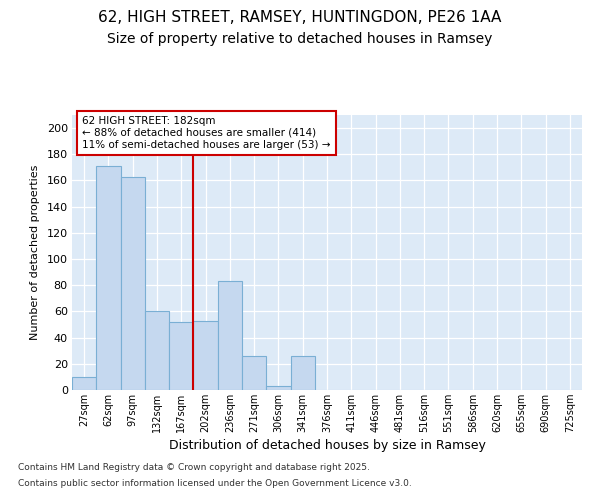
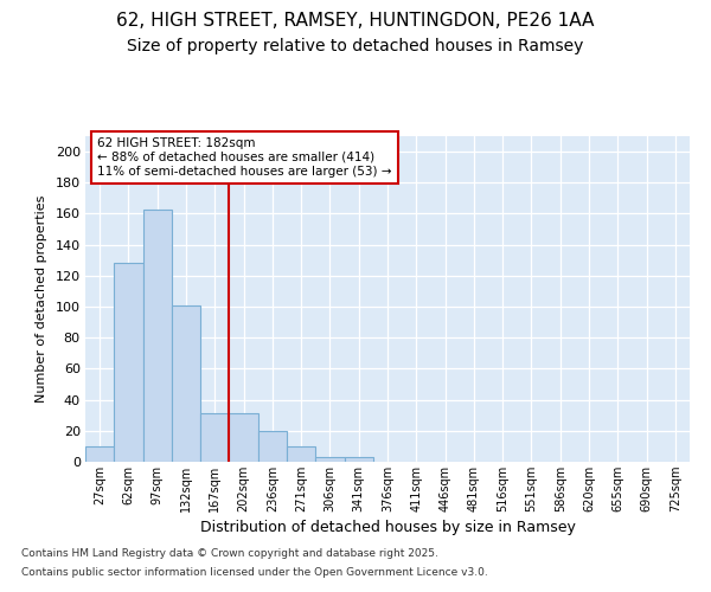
62sqm: 171 -> 128
132sqm: 60 -> 101
167sqm: 52 -> 31
202sqm: 53 -> 31
236sqm: 83 -> 20
271sqm: 26 -> 10
341sqm: 26 -> 3
